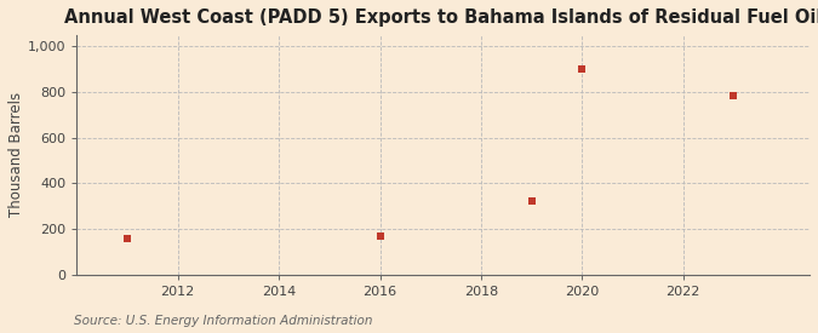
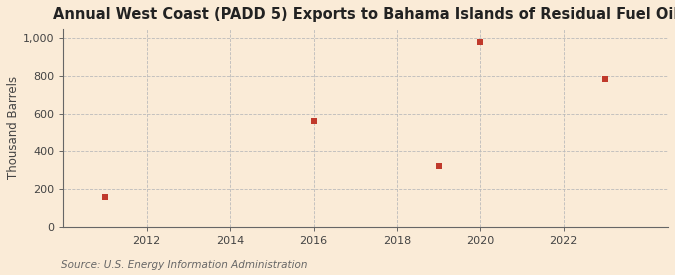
2016: 170 -> 560
2020: 900 -> 980
